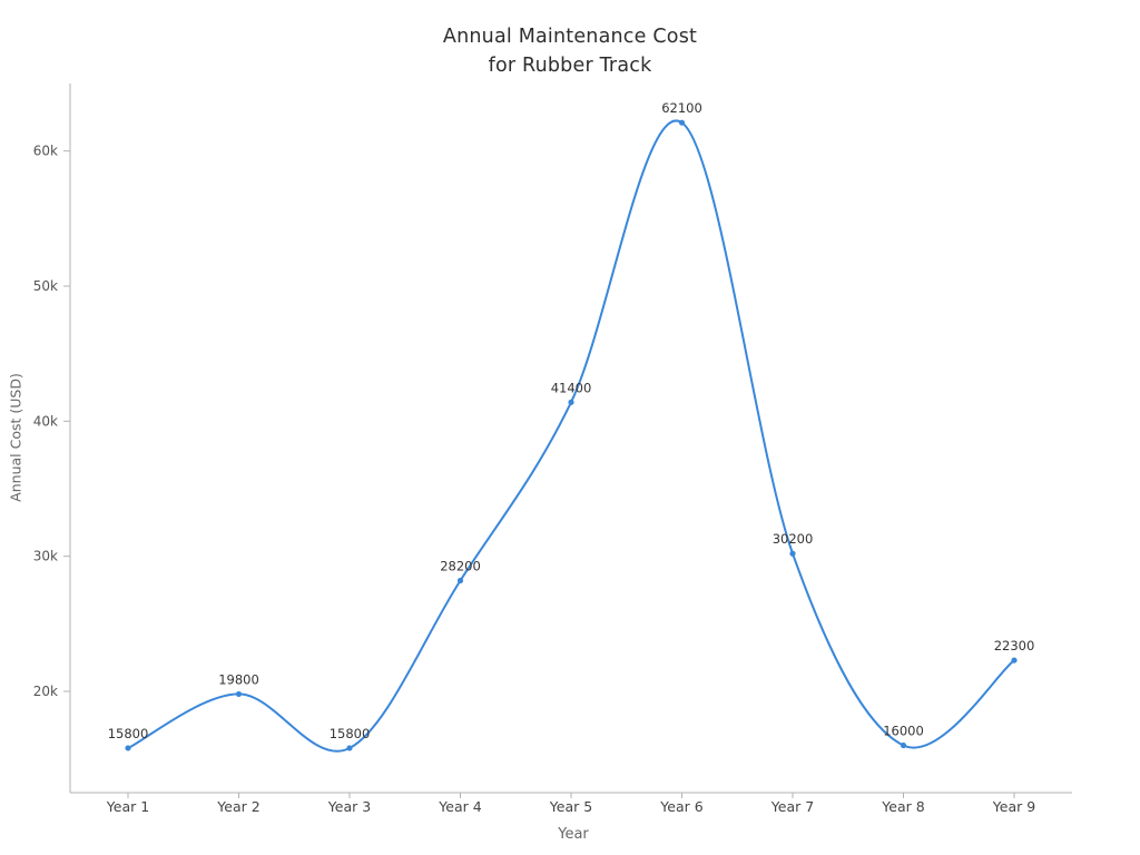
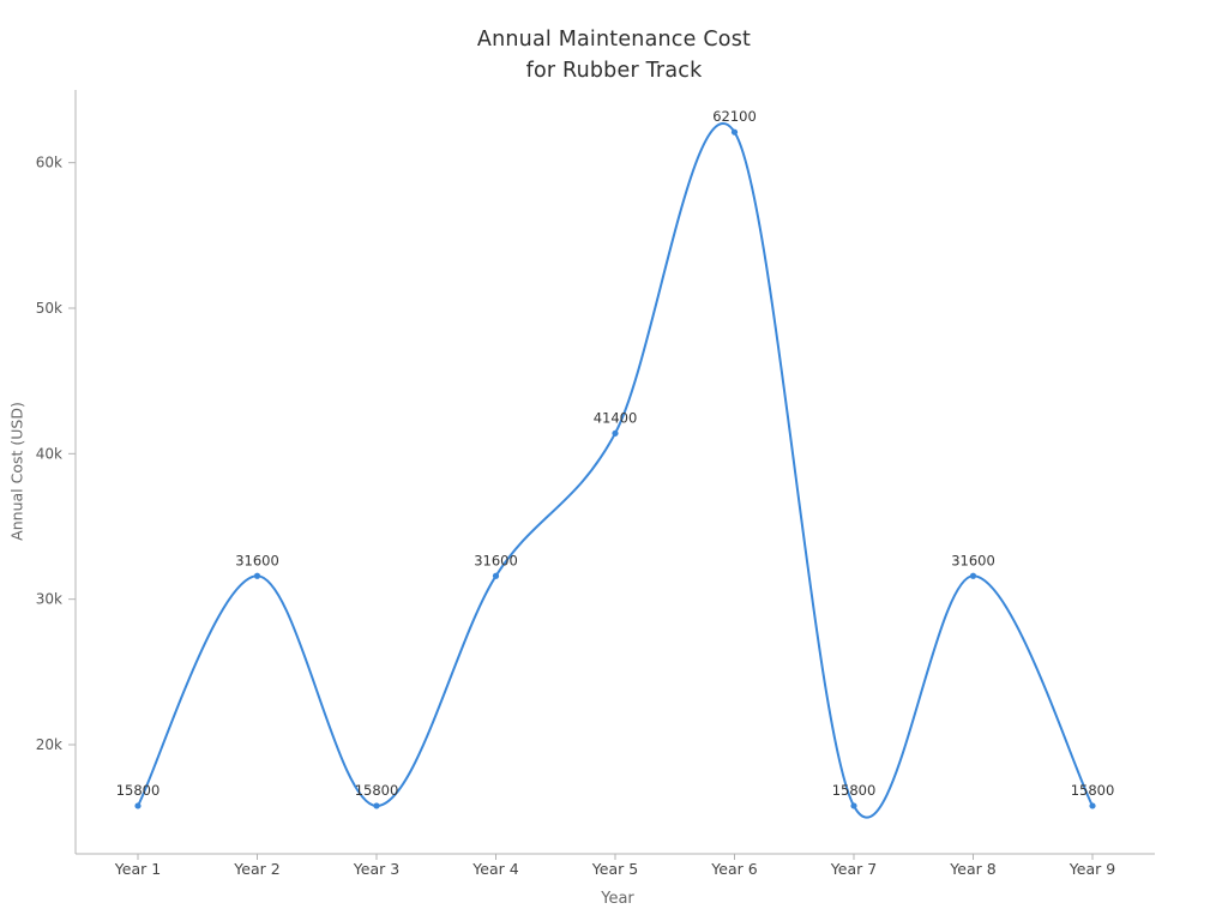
Year 2: 19800 -> 31600
Year 4: 28200 -> 31600
Year 7: 30200 -> 15800
Year 8: 16000 -> 31600
Year 9: 22300 -> 15800
